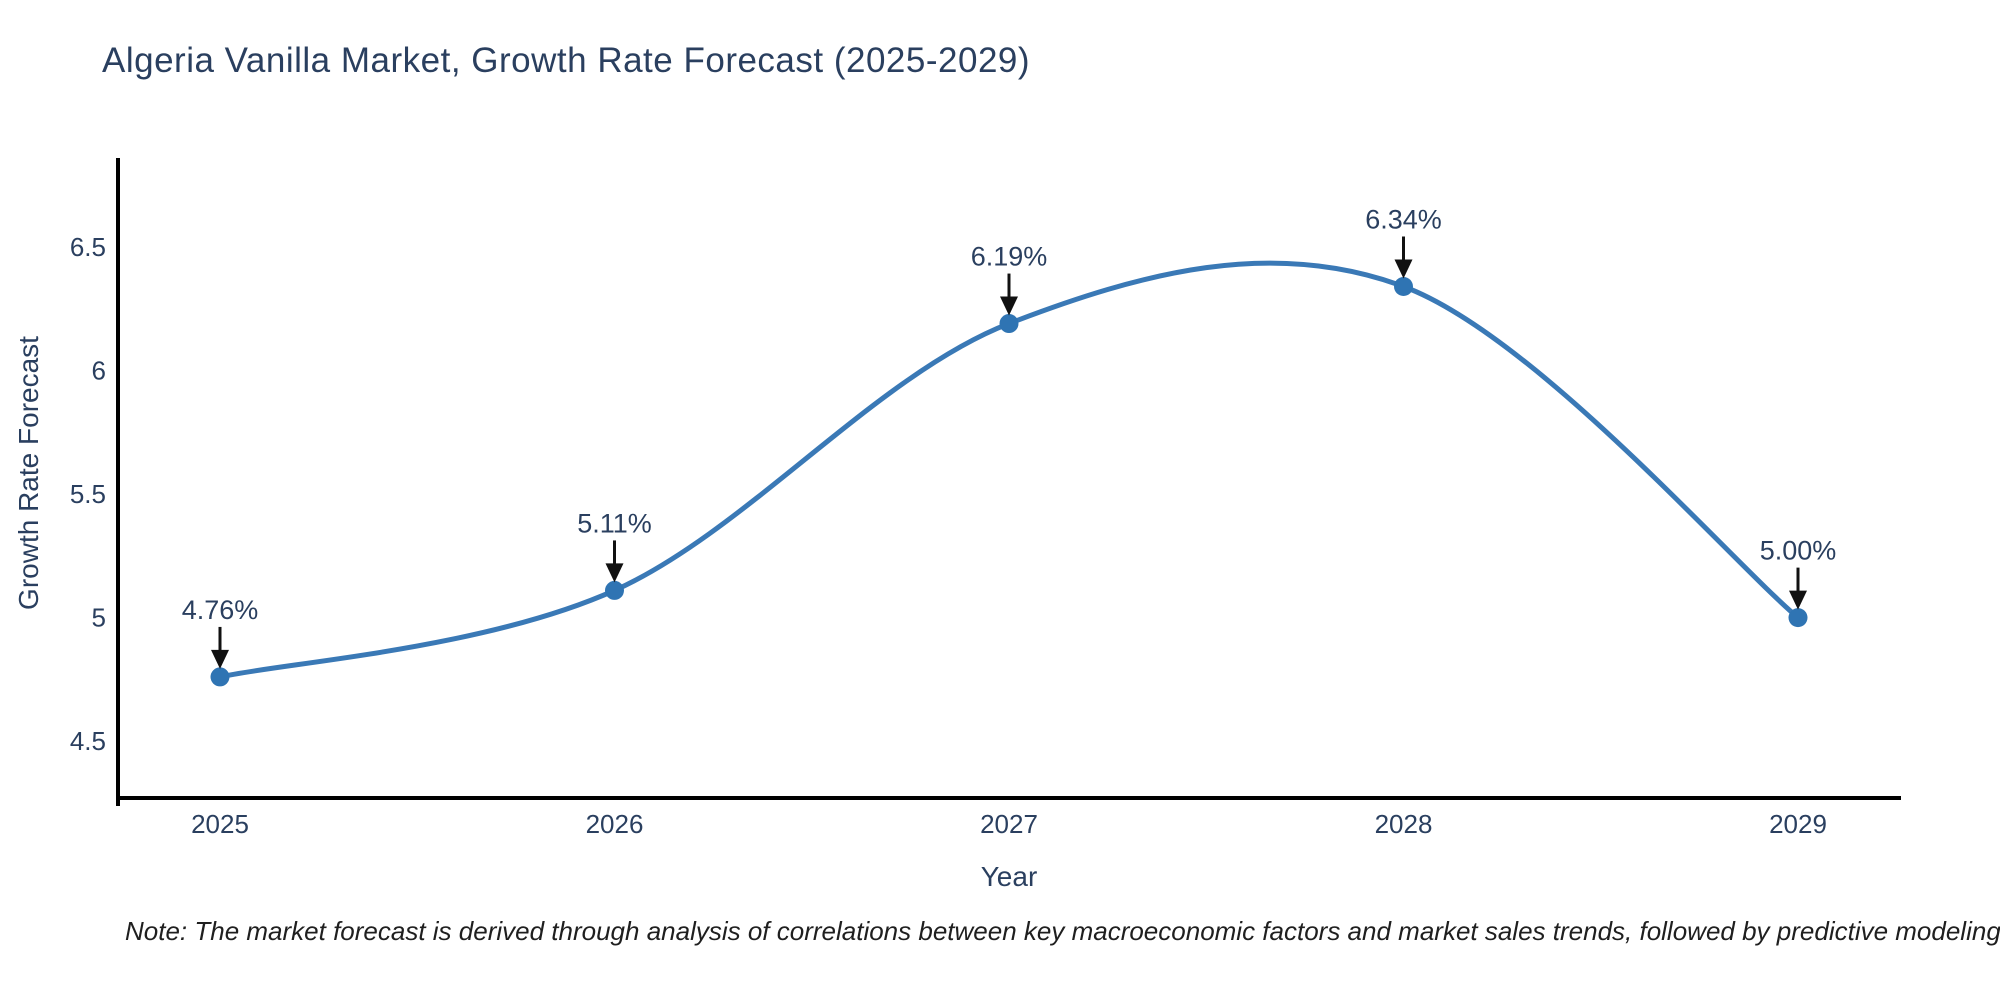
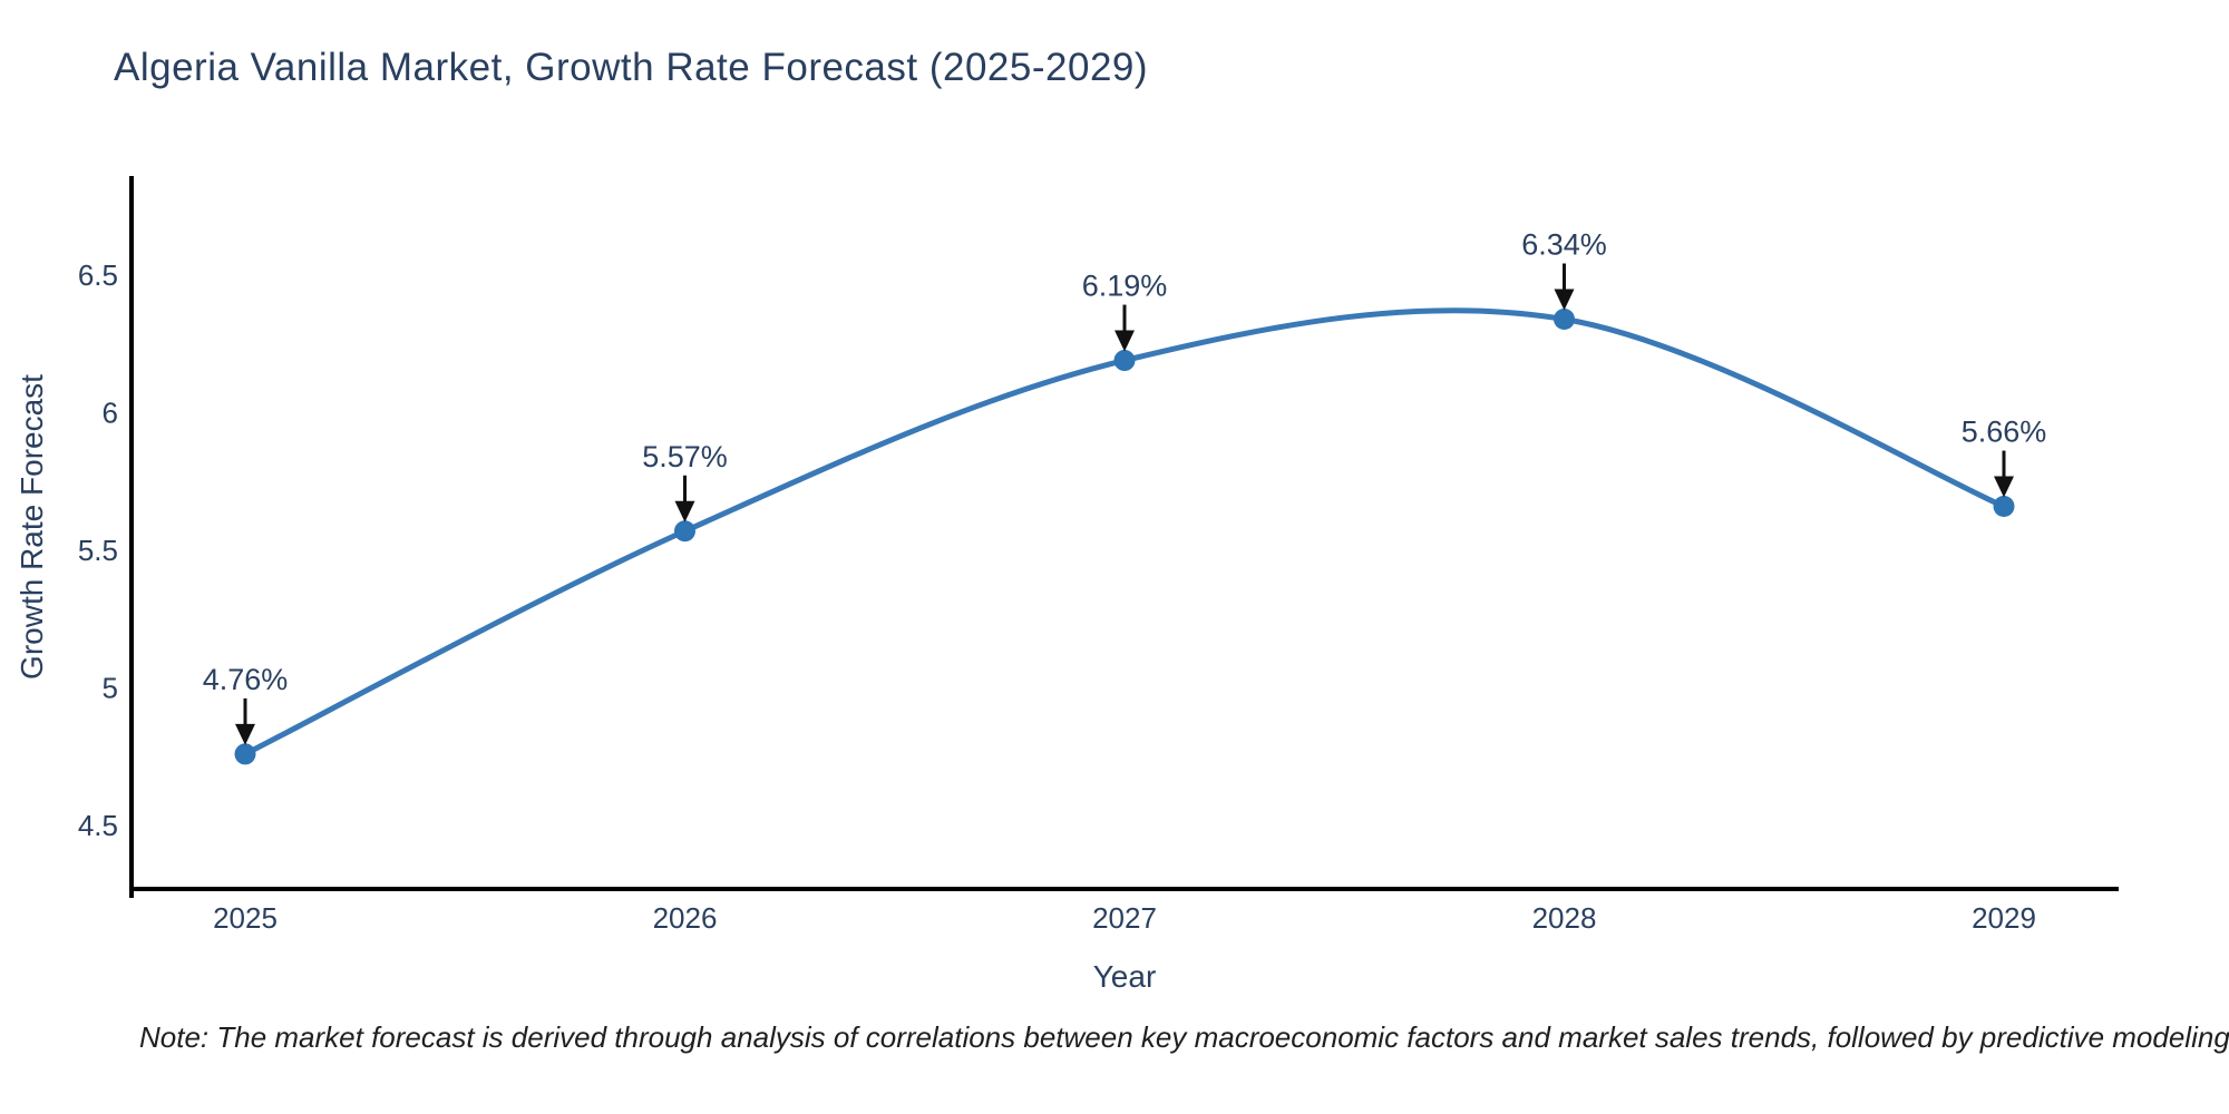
2026: 5.11% -> 5.57%
2029: 5.00% -> 5.66%
